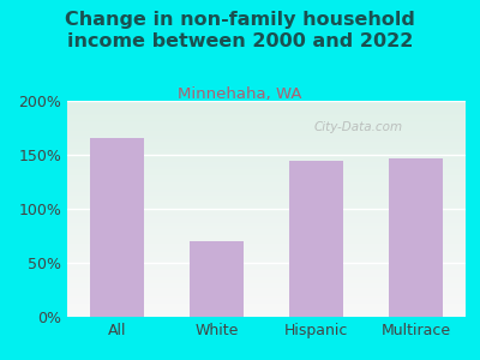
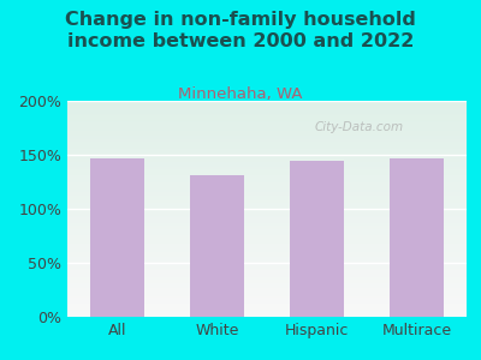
All: 166% -> 147%
White: 70% -> 131%
